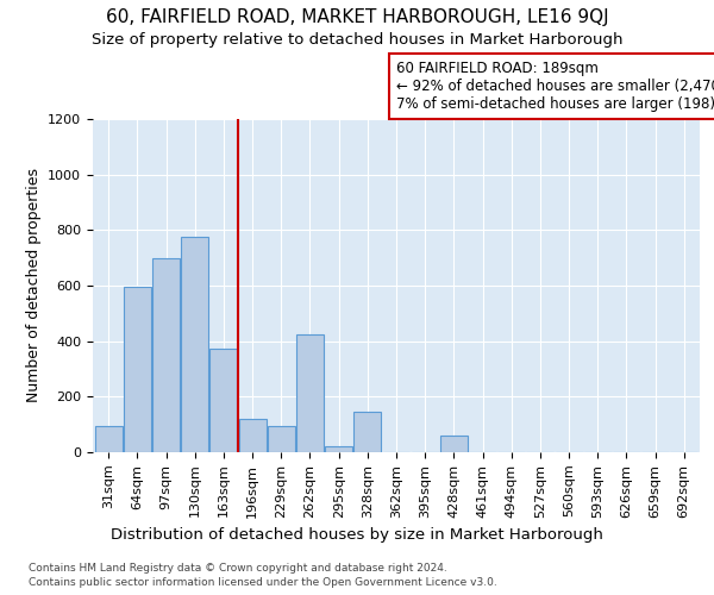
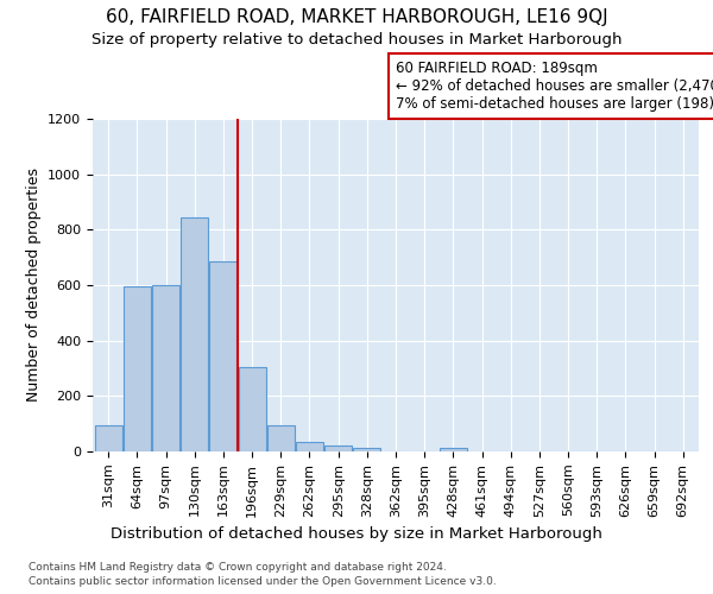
97sqm: 700 -> 600
130sqm: 775 -> 845
163sqm: 375 -> 685
196sqm: 120 -> 305
262sqm: 425 -> 33
328sqm: 145 -> 13
428sqm: 60 -> 15
